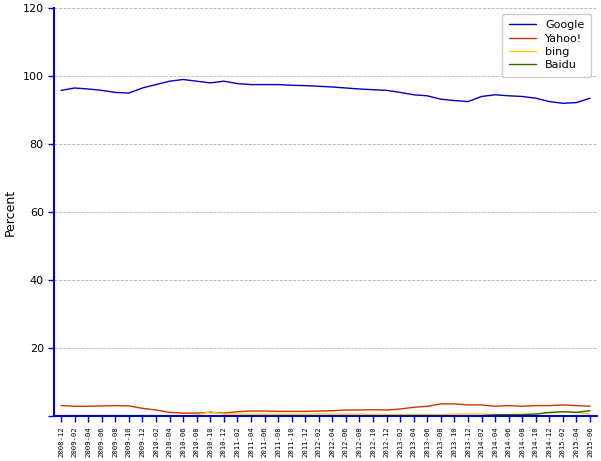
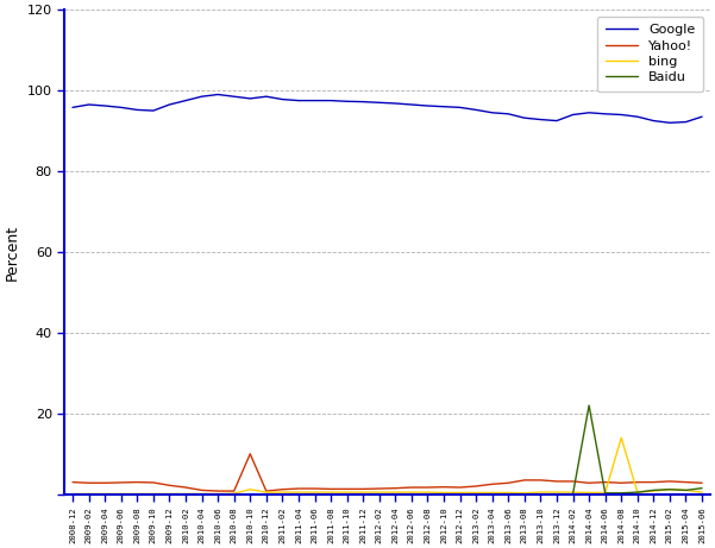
Yahoo!/2010-10: 1.0 -> 10.0
Baidu/2014-04: 0.3 -> 22.0
bing/2014-08: 0.5 -> 14.0
